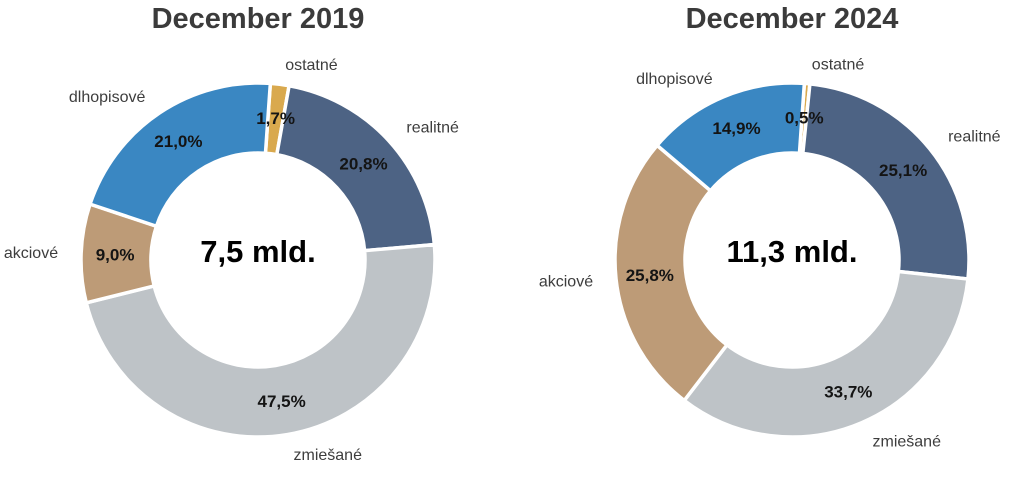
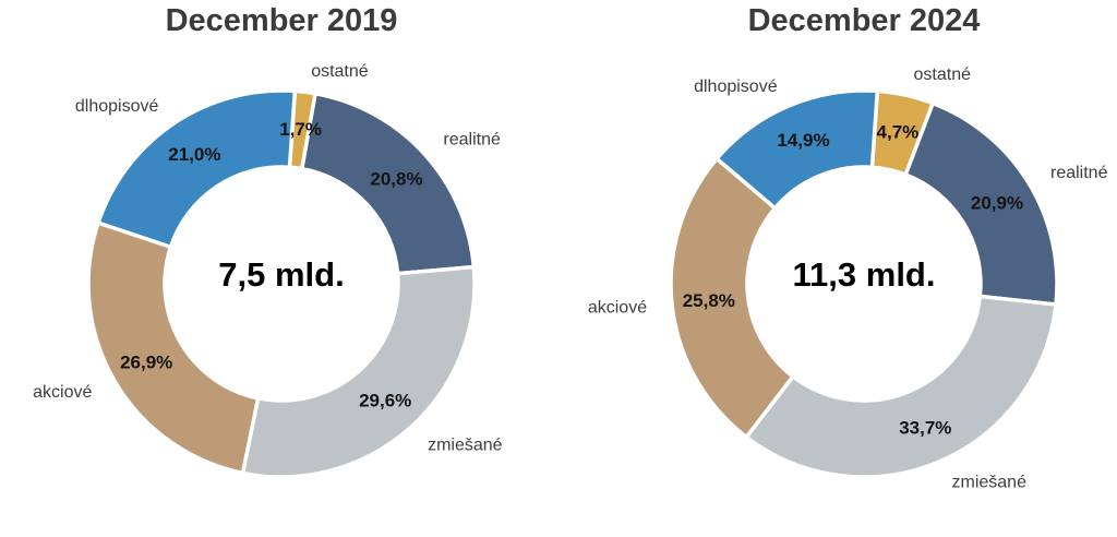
December 2019/zmiešané: 47,5% -> 29,6%
December 2019/akciové: 9,0% -> 26,9%
December 2024/ostatné: 0,5% -> 4,7%
December 2024/realitné: 25,1% -> 20,9%
